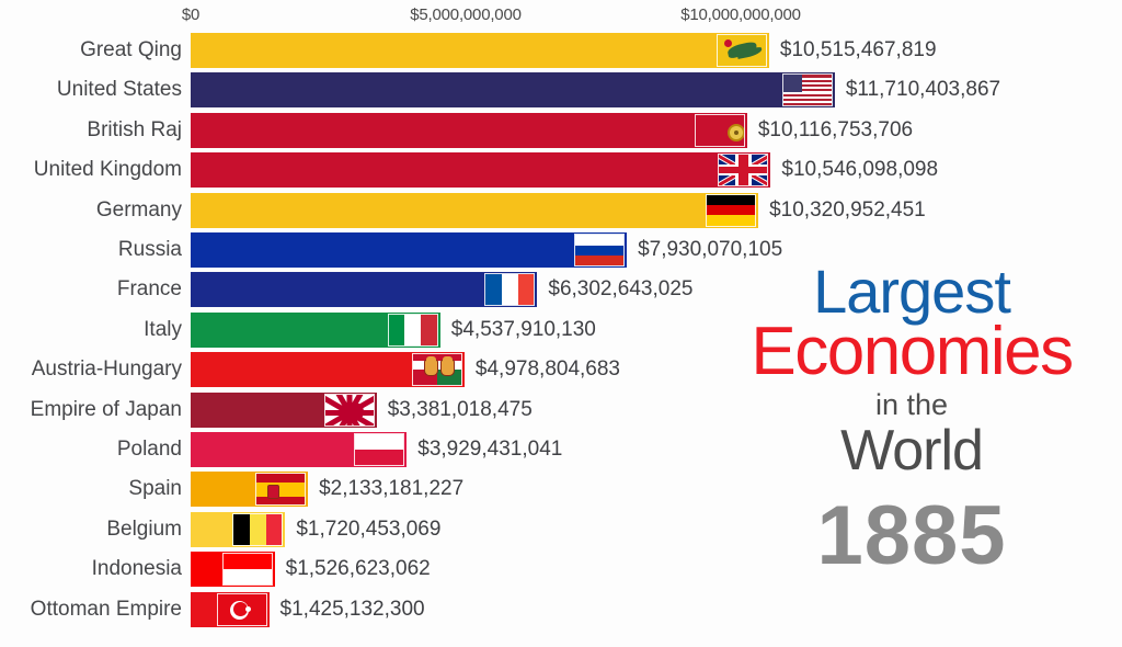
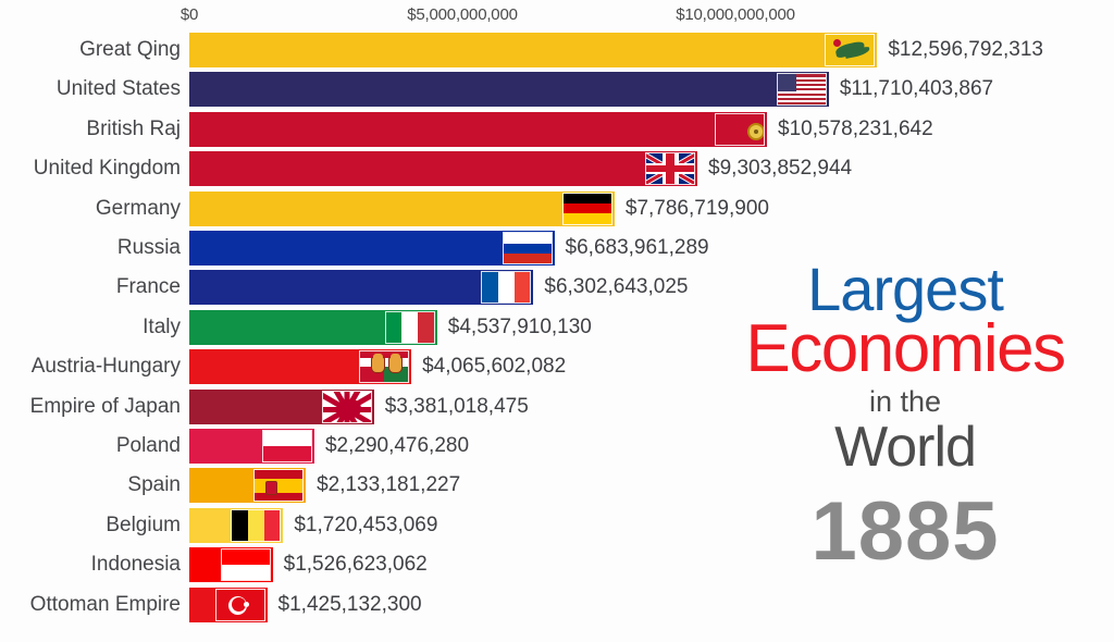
Great Qing: $10,515,467,819 -> $12,596,792,313
British Raj: $10,116,753,706 -> $10,578,231,642
United Kingdom: $10,546,098,098 -> $9,303,852,944
Germany: $10,320,952,451 -> $7,786,719,900
Russia: $7,930,070,105 -> $6,683,961,289
Austria-Hungary: $4,978,804,683 -> $4,065,602,082
Poland: $3,929,431,041 -> $2,290,476,280
